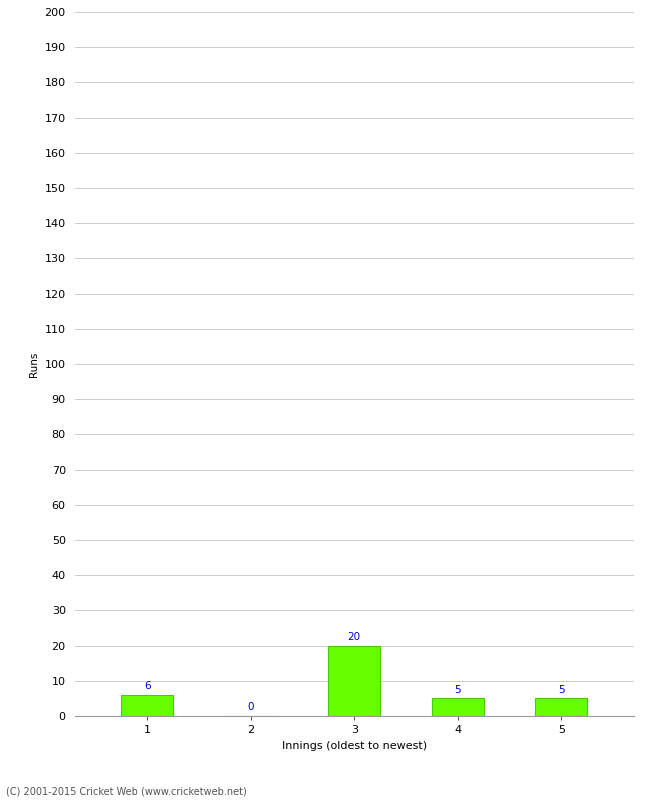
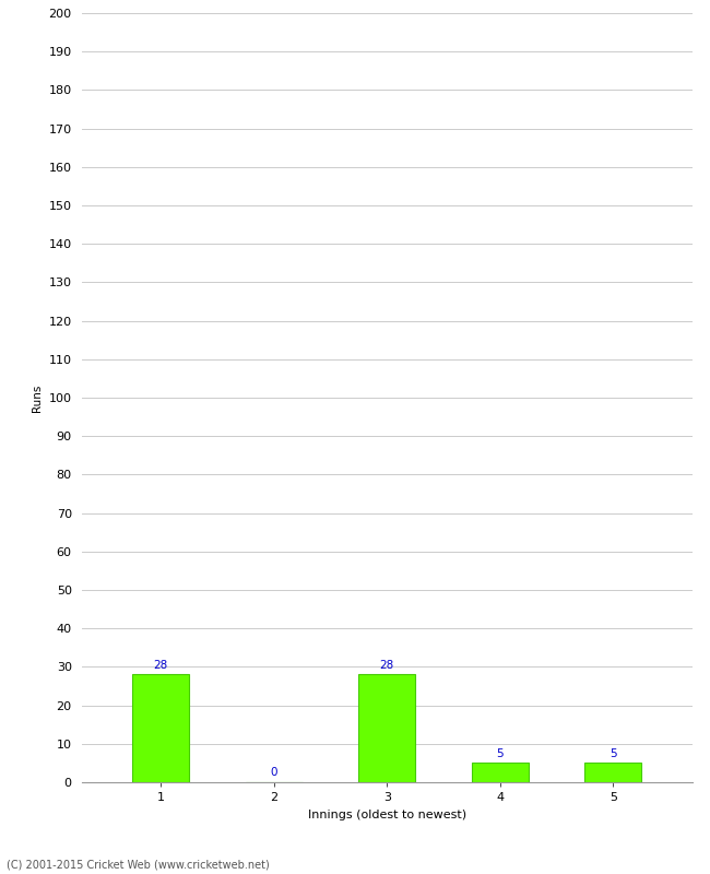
1: 6 -> 28
3: 20 -> 28
